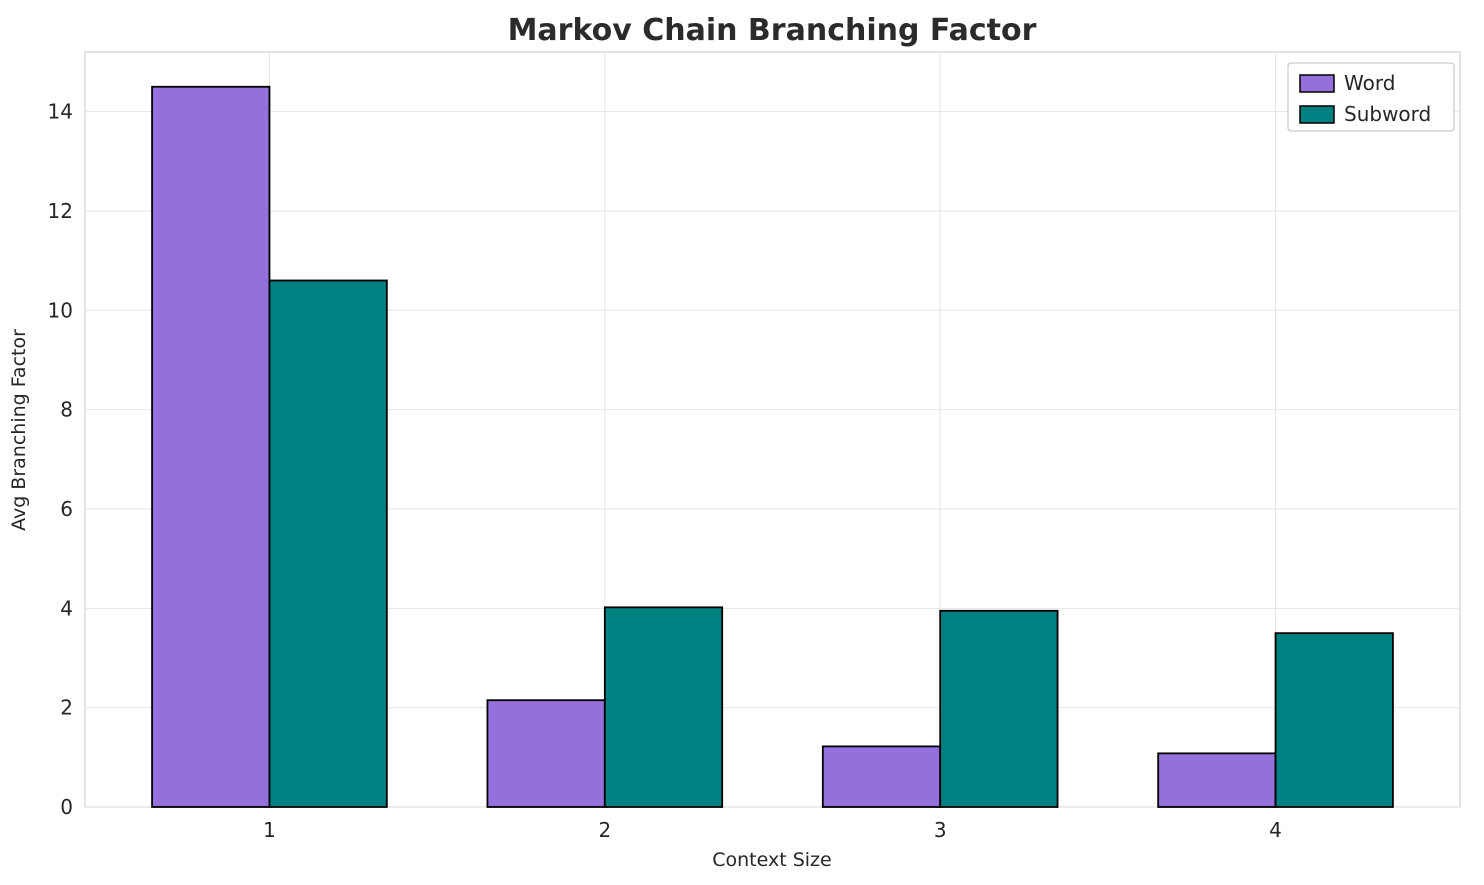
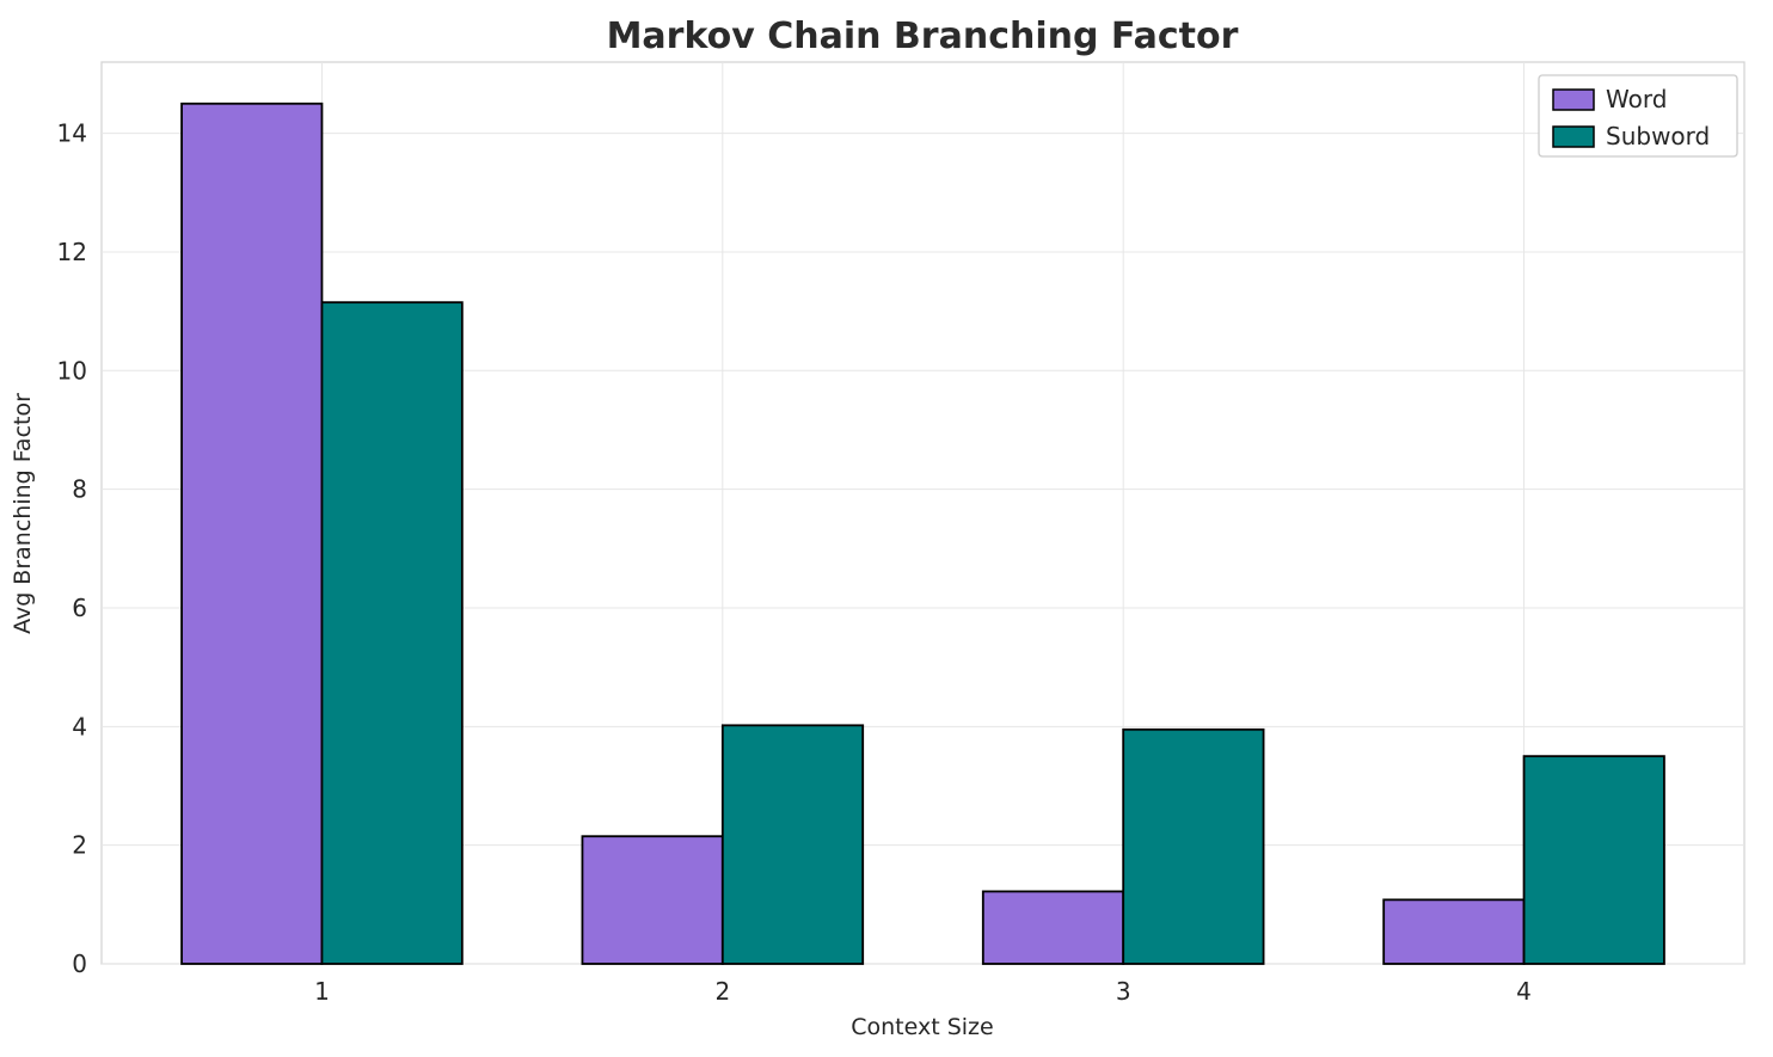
Subword/1: 10.6 -> 11.2
